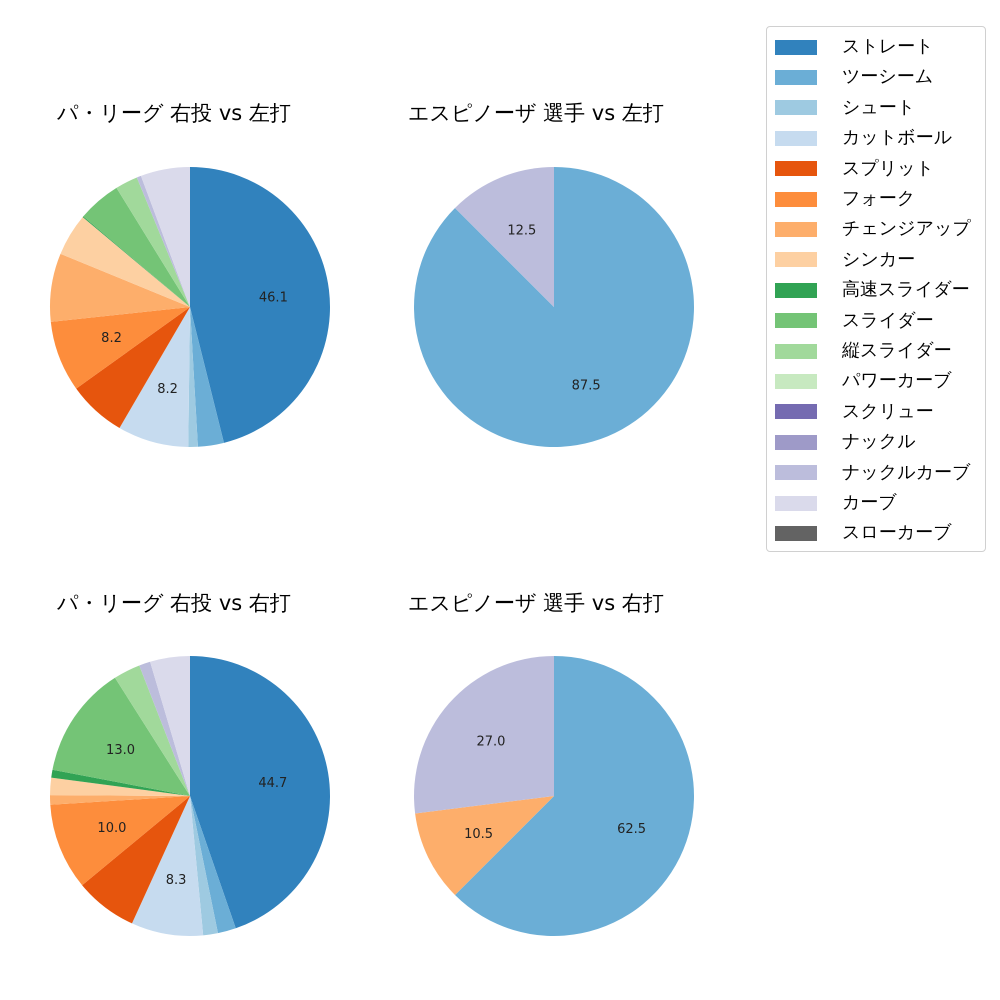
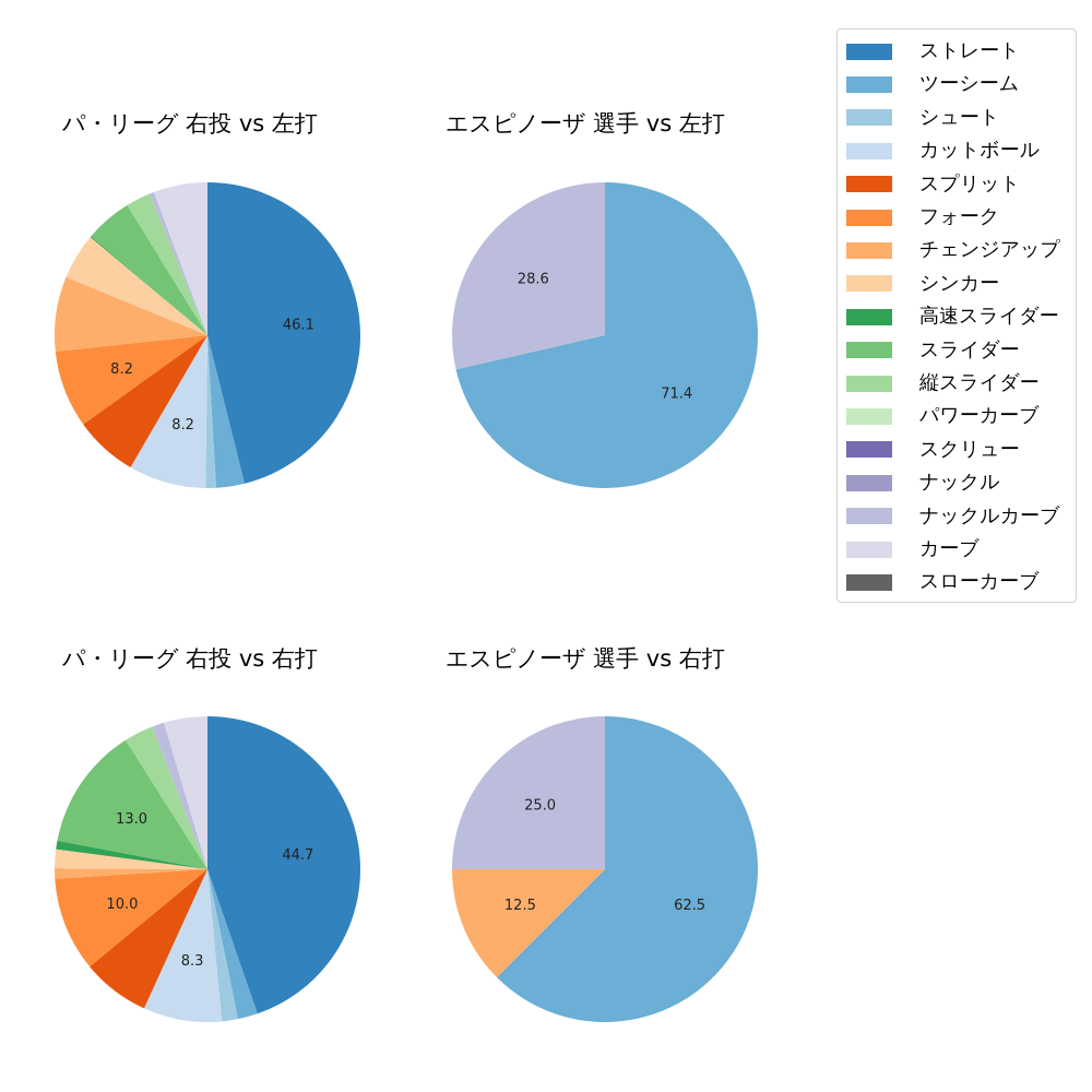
エスピノーザ 選手 vs 左打/ツーシーム: 87.5 -> 71.4
エスピノーザ 選手 vs 左打/ナックルカーブ: 12.5 -> 28.6
エスピノーザ 選手 vs 右打/チェンジアップ: 10.5 -> 12.5
エスピノーザ 選手 vs 右打/ナックルカーブ: 27.0 -> 25.0
